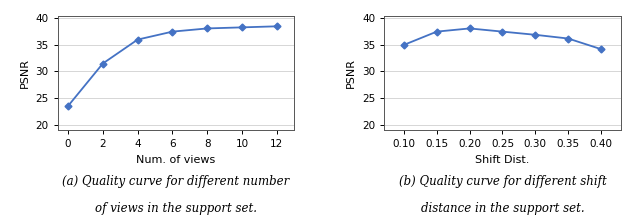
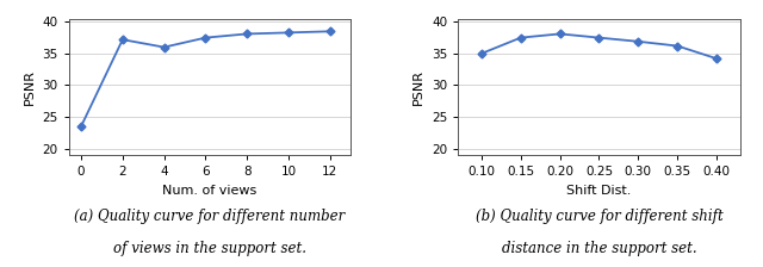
2: 31.5 -> 37.2
